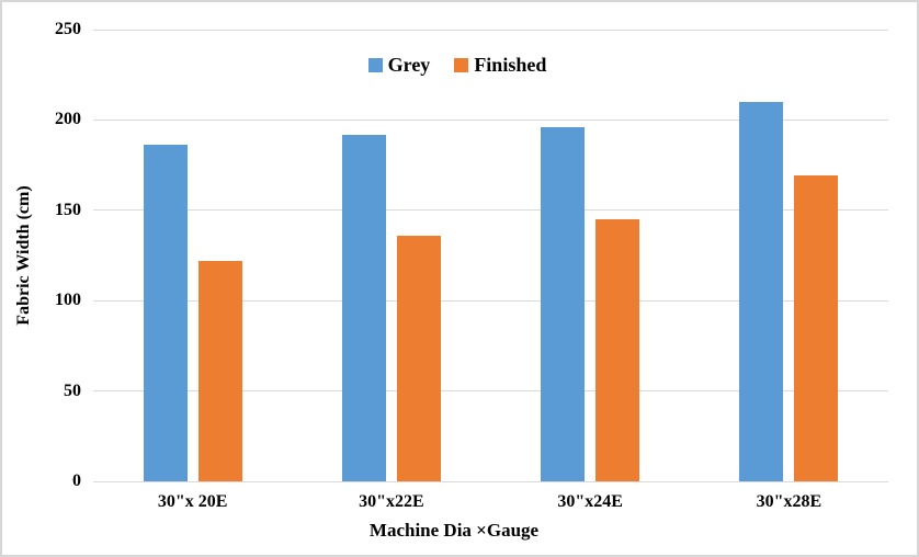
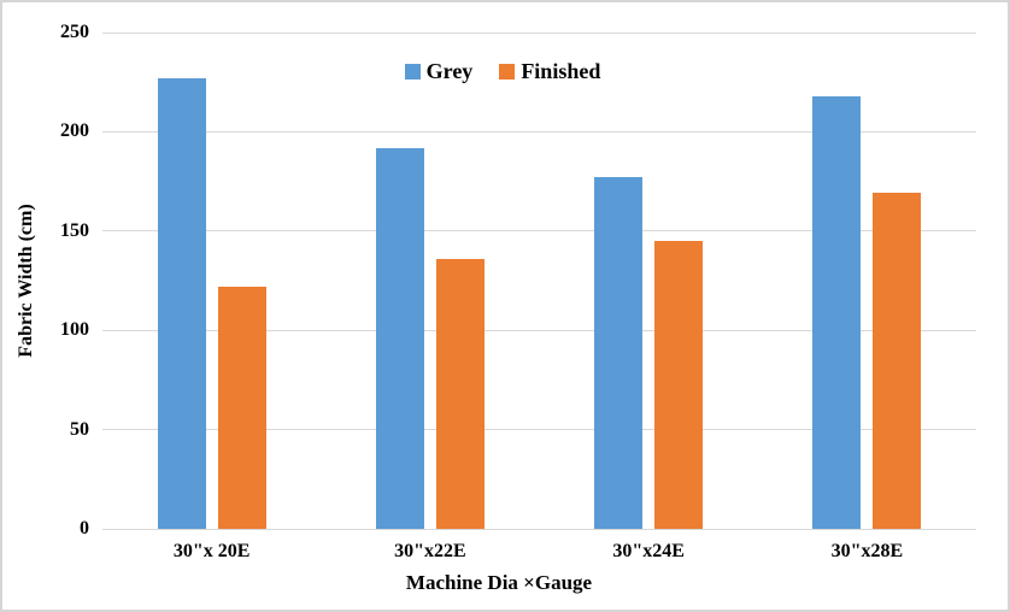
Grey/30"x 20E: 186 -> 227
Grey/30"x24E: 196 -> 177
Grey/30"x28E: 210 -> 218
